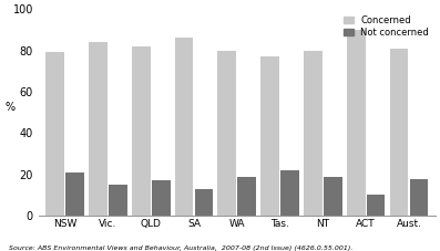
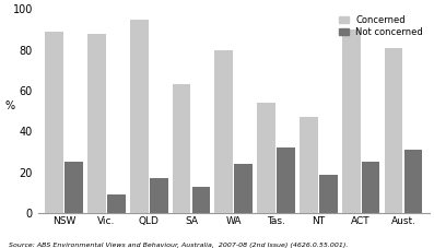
Concerned/NSW: 79 -> 89
Not concerned/NSW: 21 -> 25
Concerned/Vic.: 84 -> 88
Not concerned/Vic.: 15 -> 9
Concerned/QLD: 82 -> 95
Concerned/SA: 86 -> 63
Not concerned/WA: 19 -> 24
Concerned/Tas.: 77 -> 54
Not concerned/Tas.: 22 -> 32
Concerned/NT: 80 -> 47
Not concerned/ACT: 10 -> 25
Not concerned/Aust.: 18 -> 31
